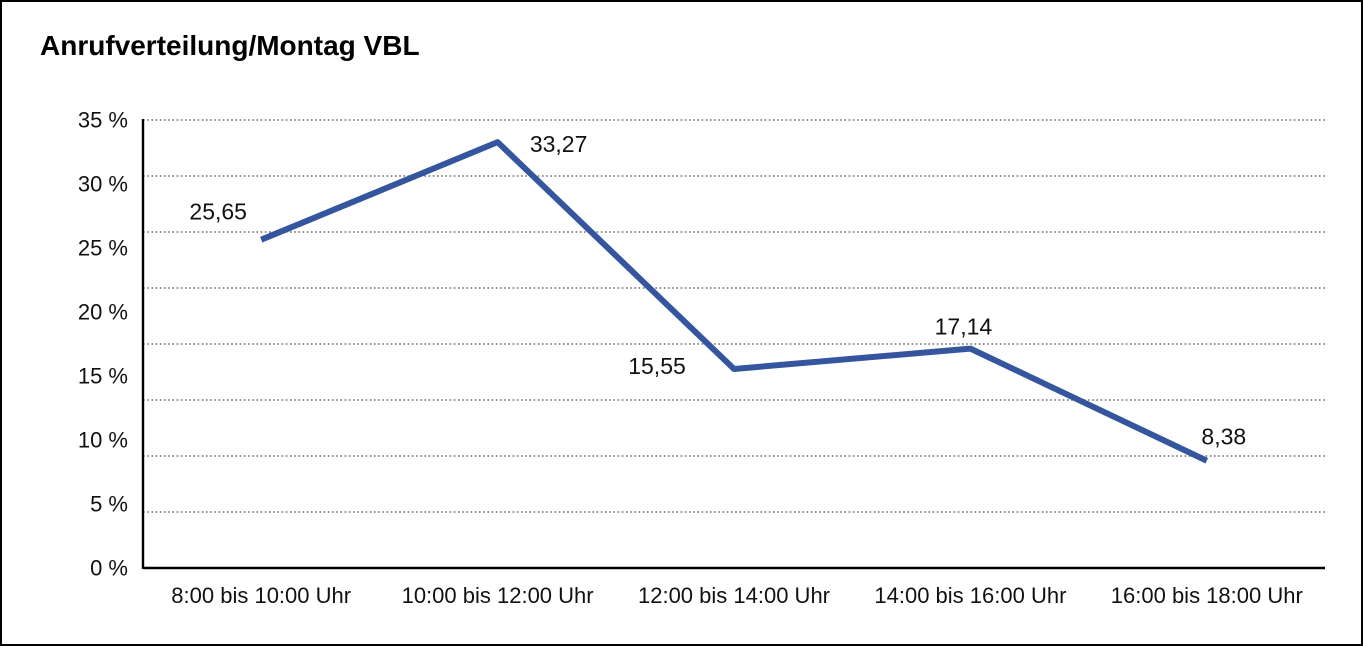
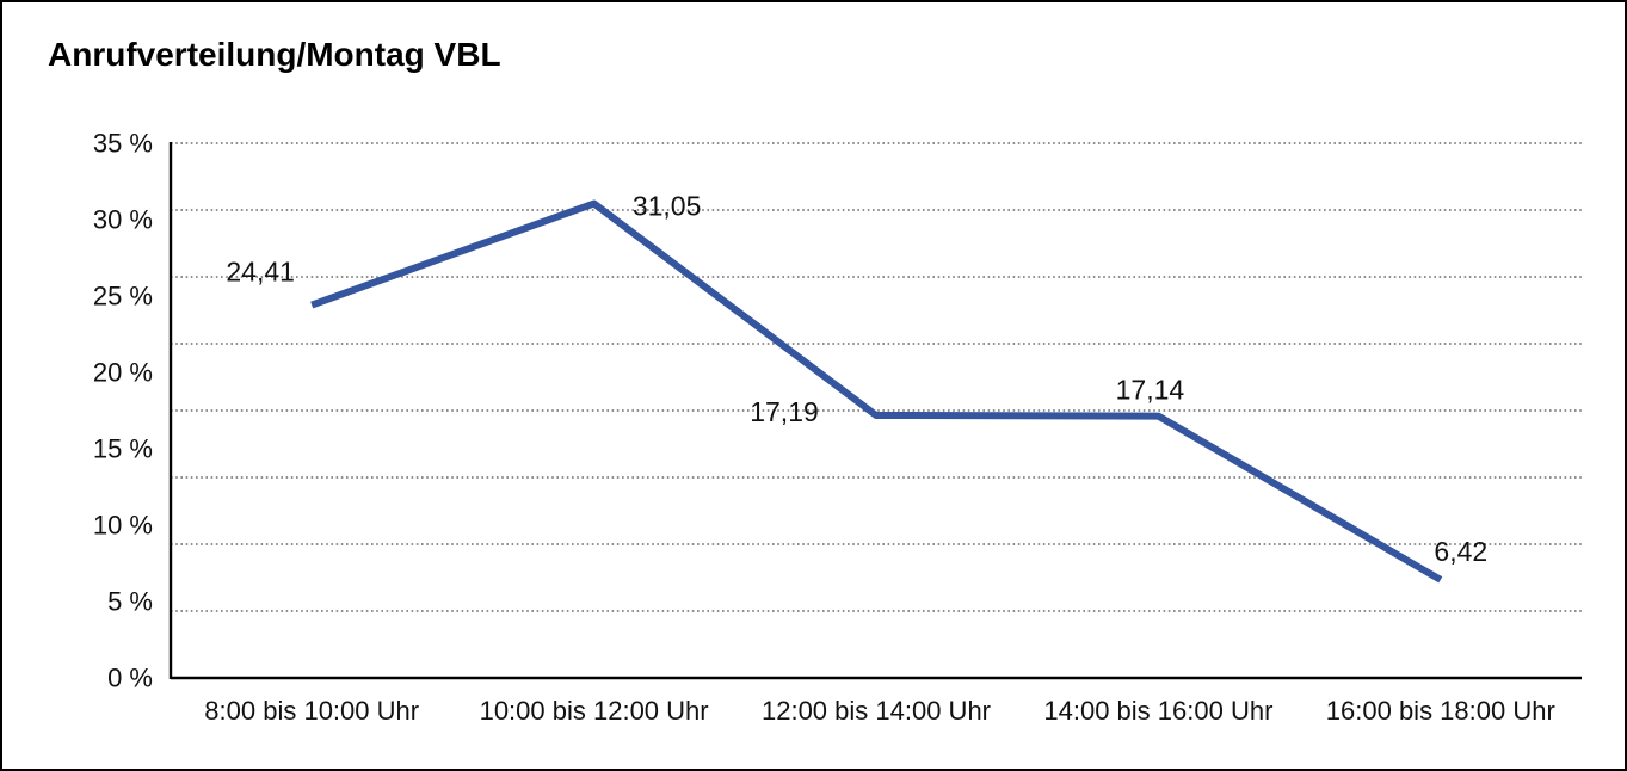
8:00 bis 10:00 Uhr: 25,65 -> 24,41
10:00 bis 12:00 Uhr: 33,27 -> 31,05
12:00 bis 14:00 Uhr: 15,55 -> 17,19
16:00 bis 18:00 Uhr: 8,38 -> 6,42
